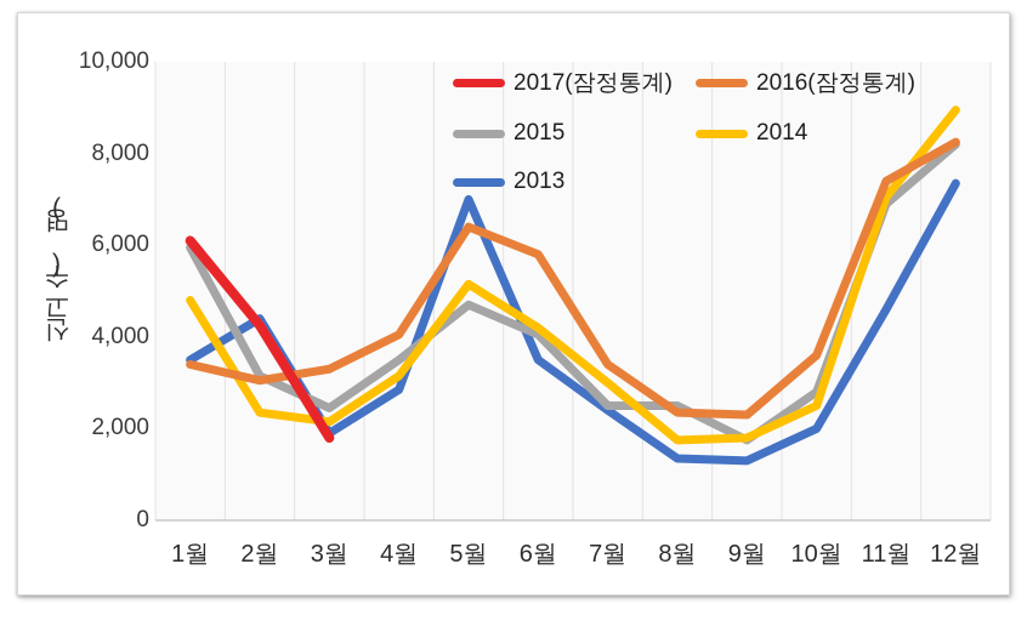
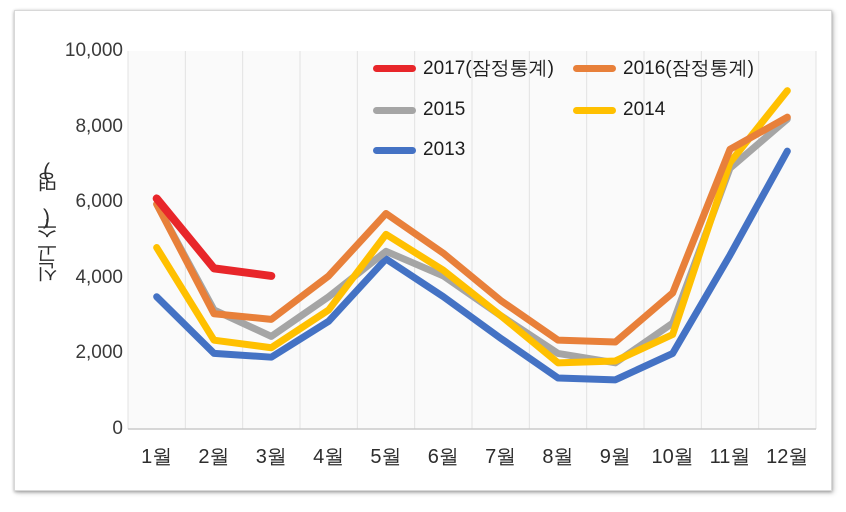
2016(잠정통계)/1월: 3400 -> 6000
2013/2월: 4400 -> 2000
2017(잠정통계)/3월: 1800 -> 4000
2016(잠정통계)/3월: 3300 -> 2900
2016(잠정통계)/5월: 6400 -> 5700
2013/5월: 7000 -> 4500
2016(잠정통계)/6월: 5800 -> 4600
2015/7월: 2500 -> 3000
2015/8월: 2500 -> 2000
